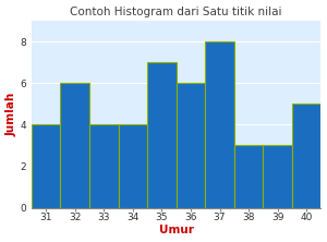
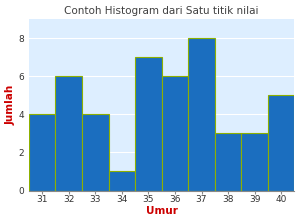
34: 4 -> 1
